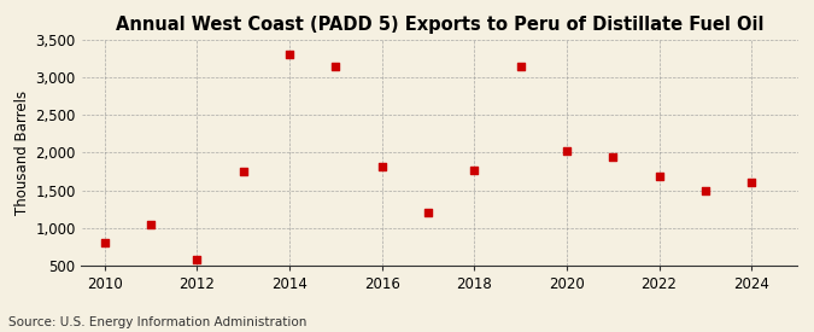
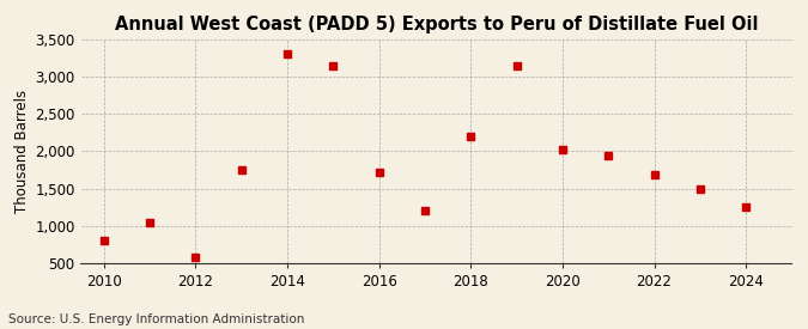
2016: 1,820 -> 1,720
2018: 1,760 -> 2,200
2024: 1,600 -> 1,250
